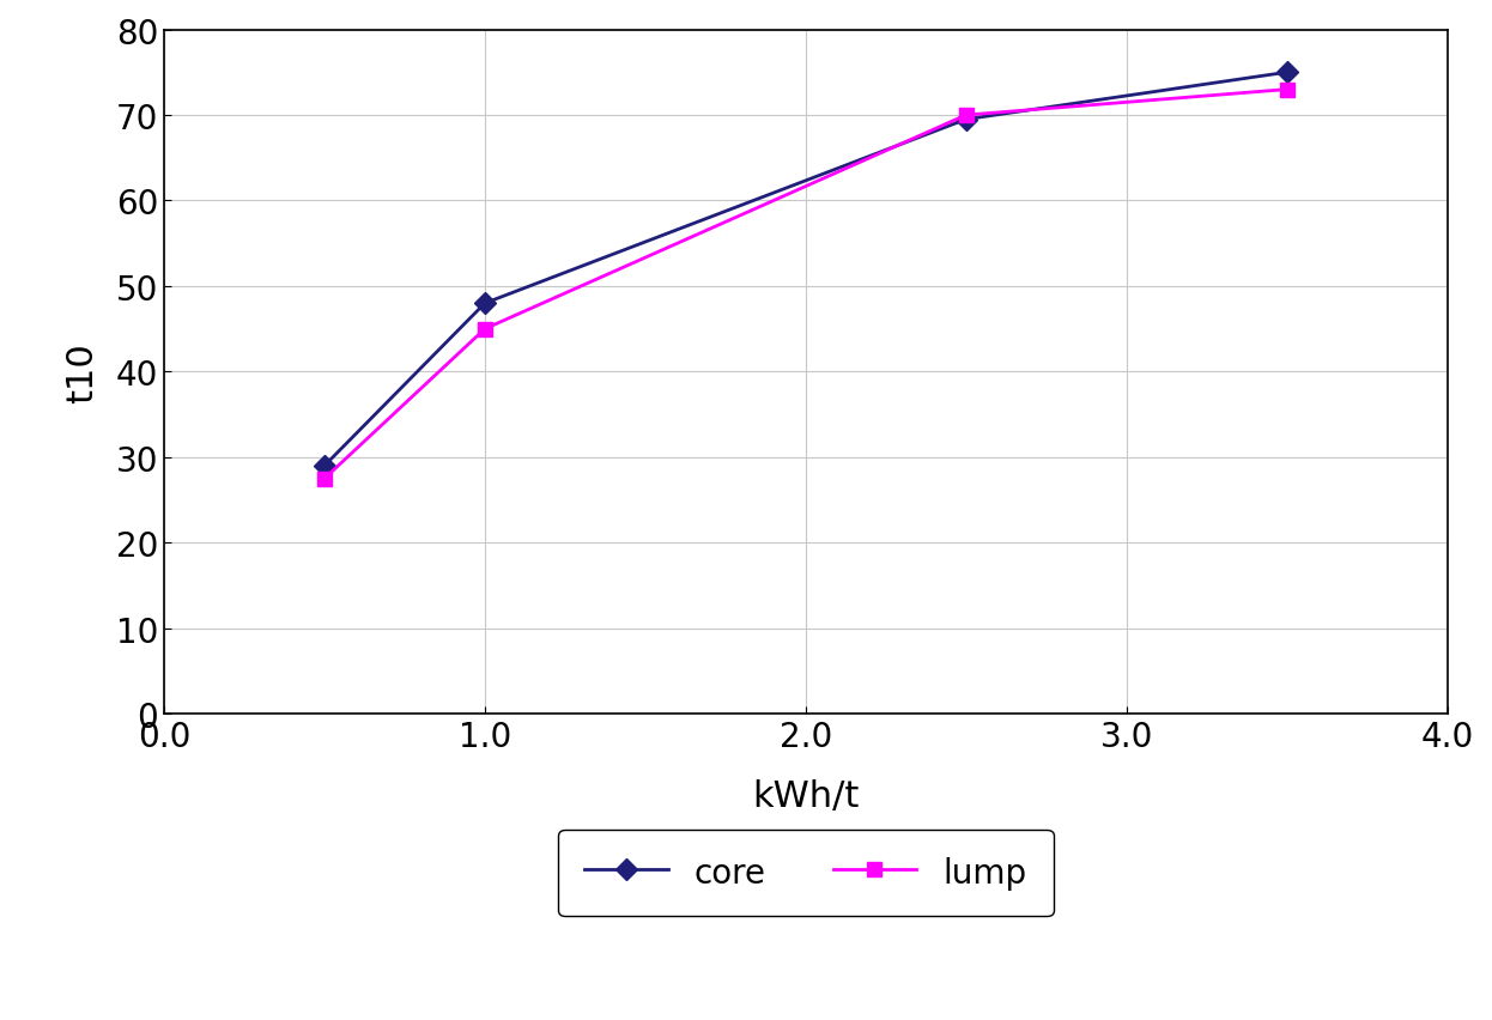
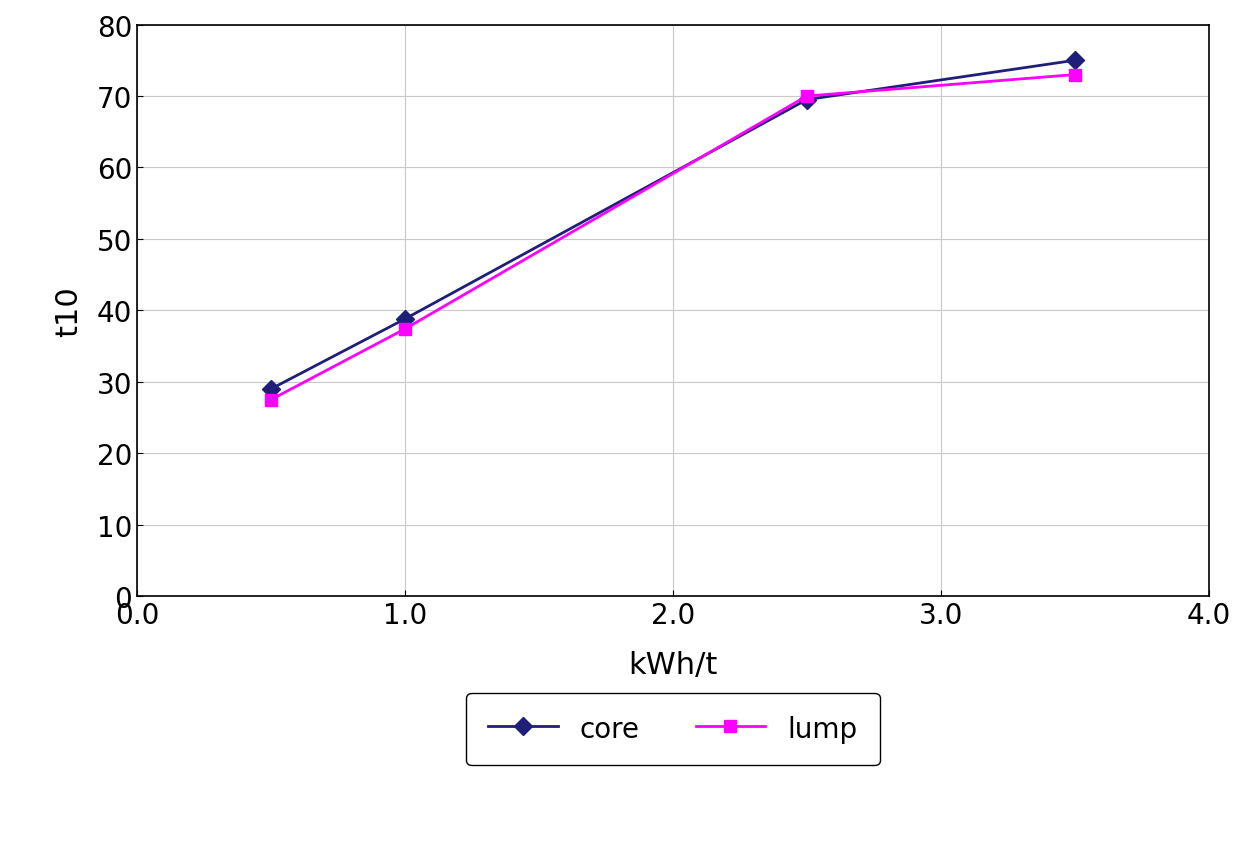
core/1.0: 48.0 -> 38.8
lump/1.0: 45.0 -> 37.4
